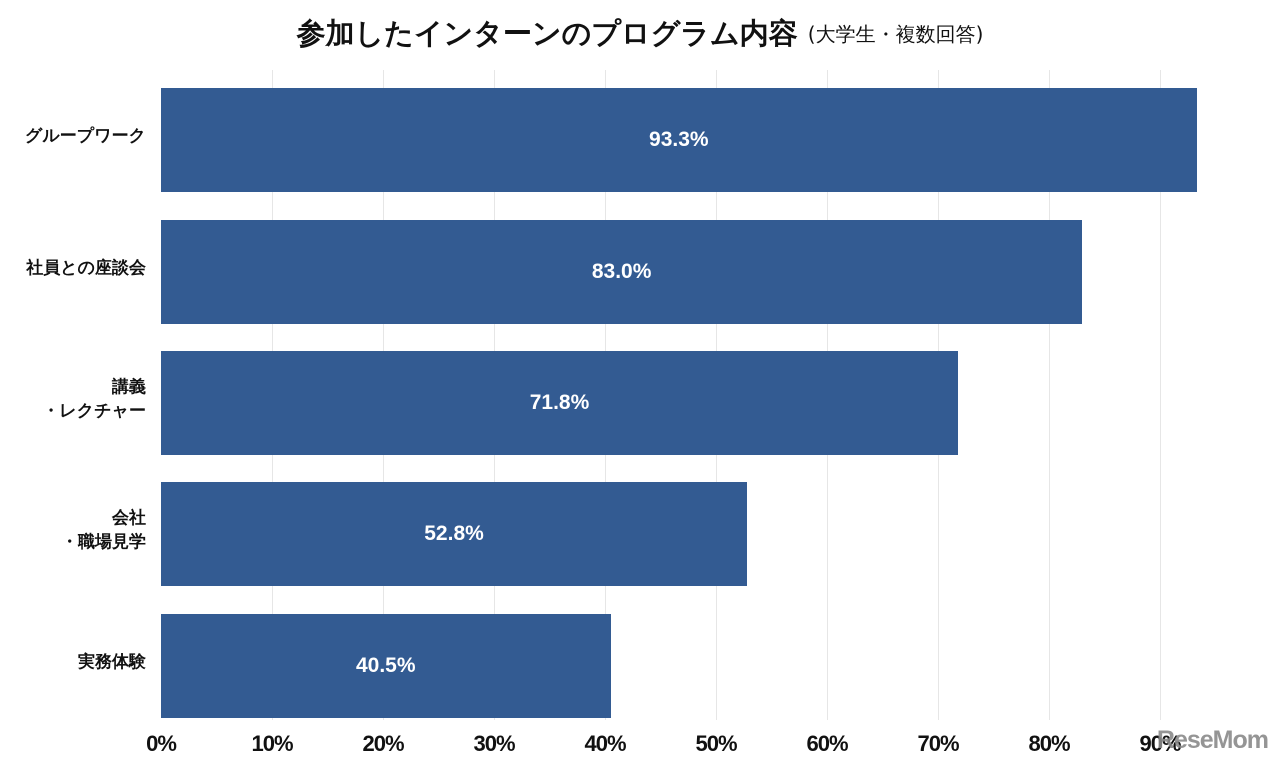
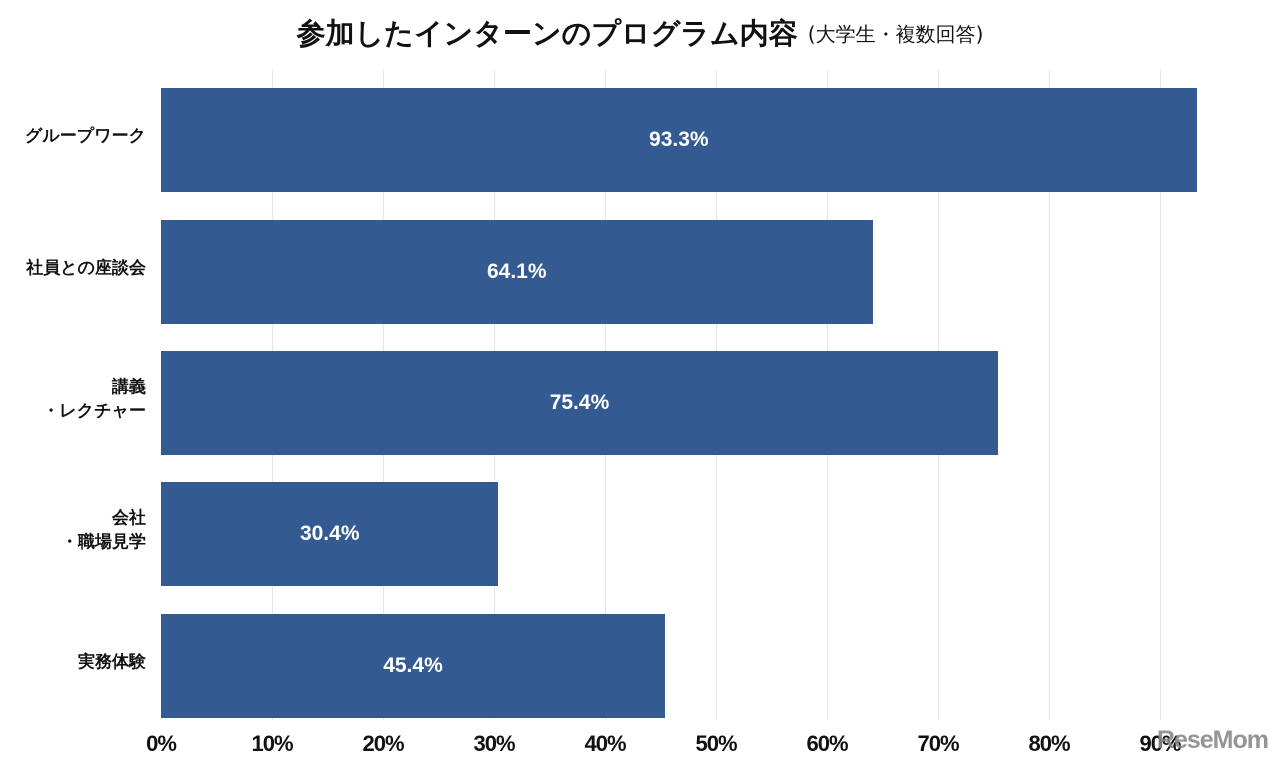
社員との座談会: 83.0% -> 64.1%
講義・レクチャー: 71.8% -> 75.4%
会社・職場見学: 52.8% -> 30.4%
実務体験: 40.5% -> 45.4%
